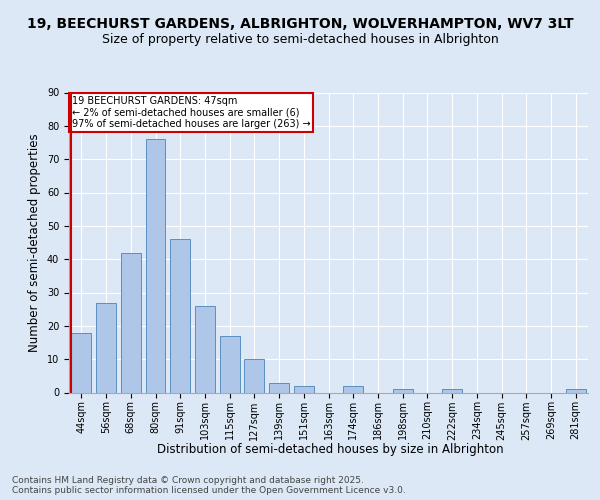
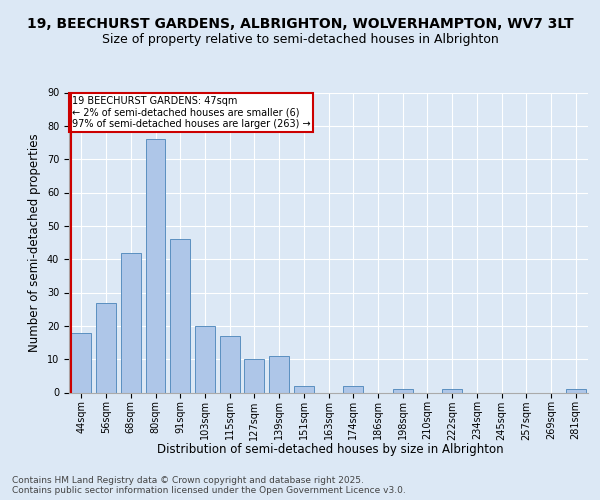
103sqm: 26 -> 20
139sqm: 3 -> 11
